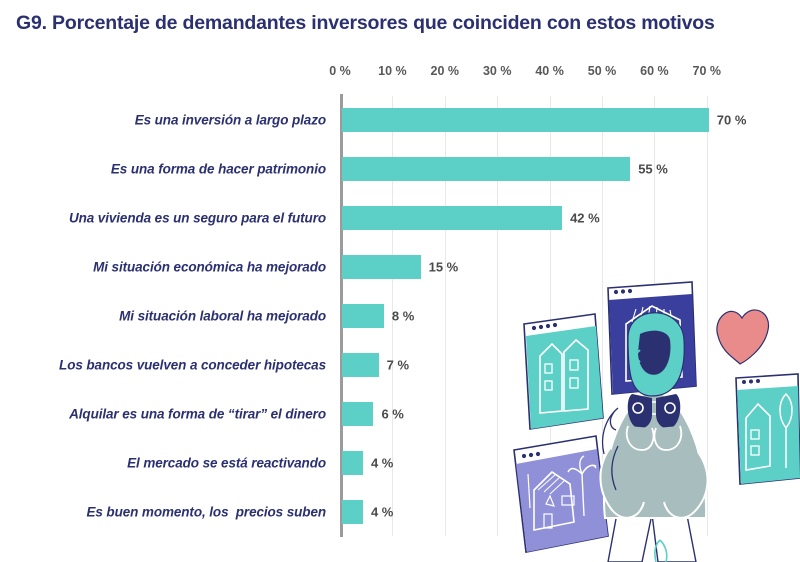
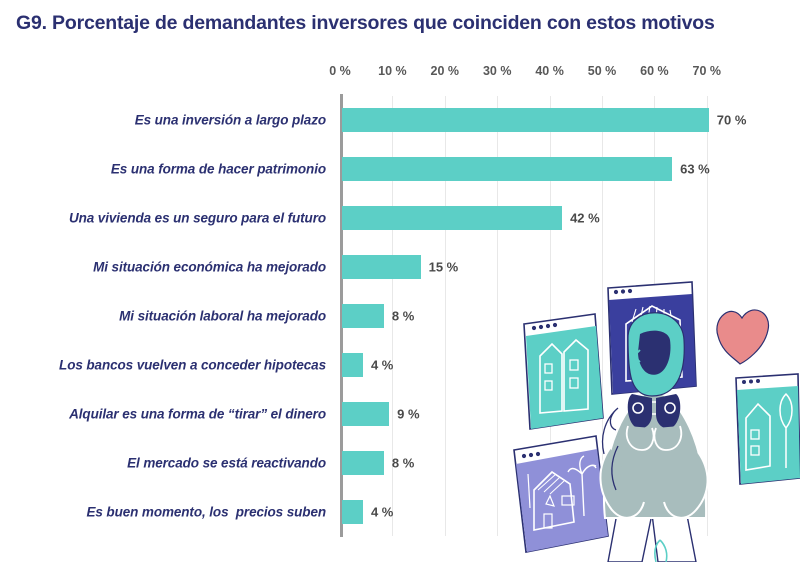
Es una forma de hacer patrimonio: 55 -> 63
Los bancos vuelven a conceder hipotecas: 7 -> 4
Alquilar es una forma de “tirar” el dinero: 6 -> 9
El mercado se está reactivando: 4 -> 8
